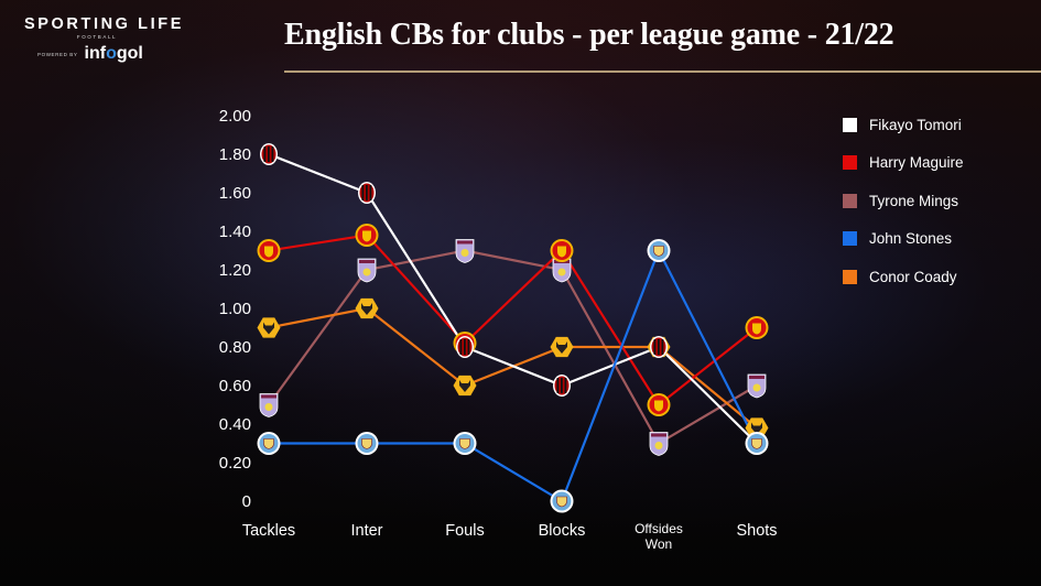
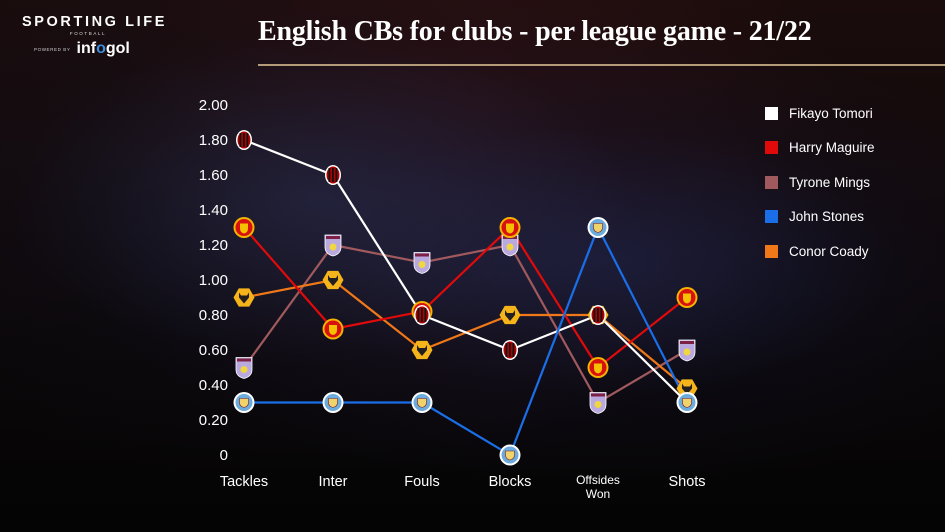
Harry Maguire/Inter: 1.38 -> 0.72
Tyrone Mings/Fouls: 1.3 -> 1.1
